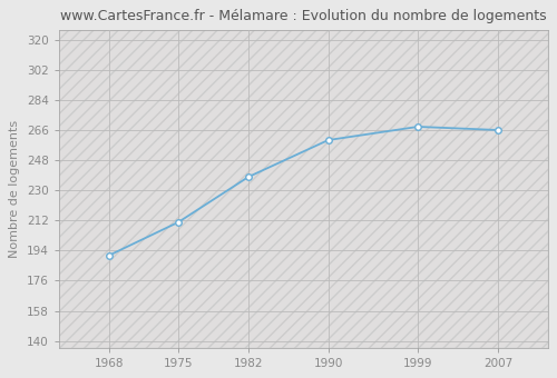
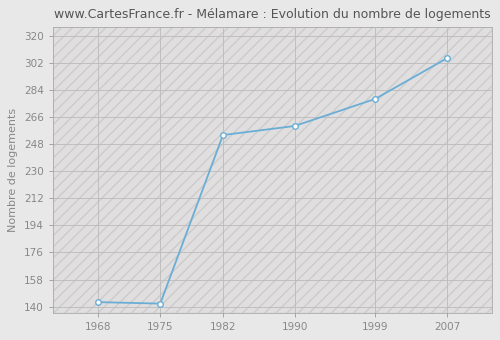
1968: 191 -> 143
1975: 211 -> 142
1982: 238 -> 254
1999: 268 -> 278
2007: 266 -> 305
